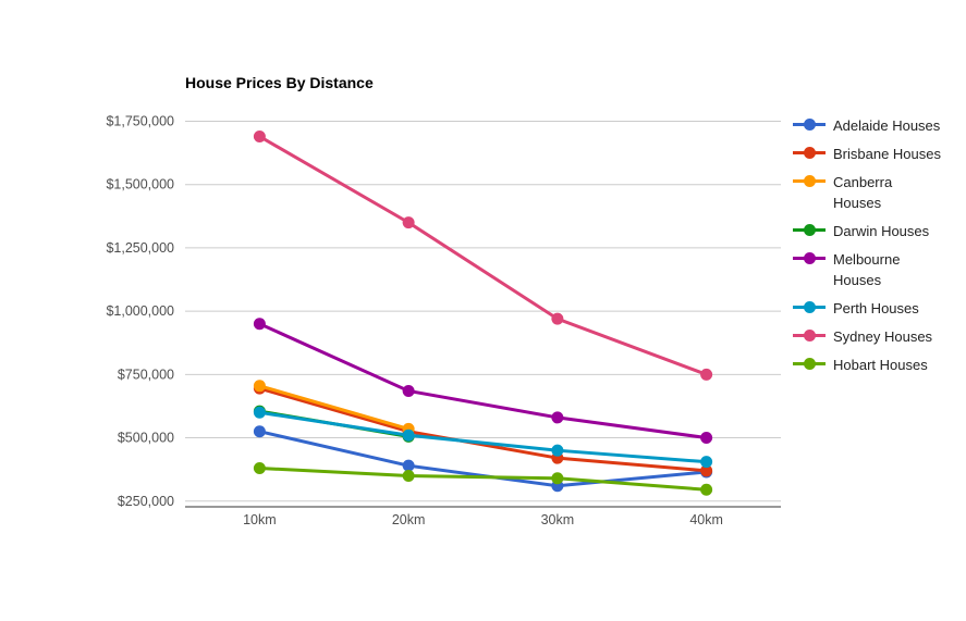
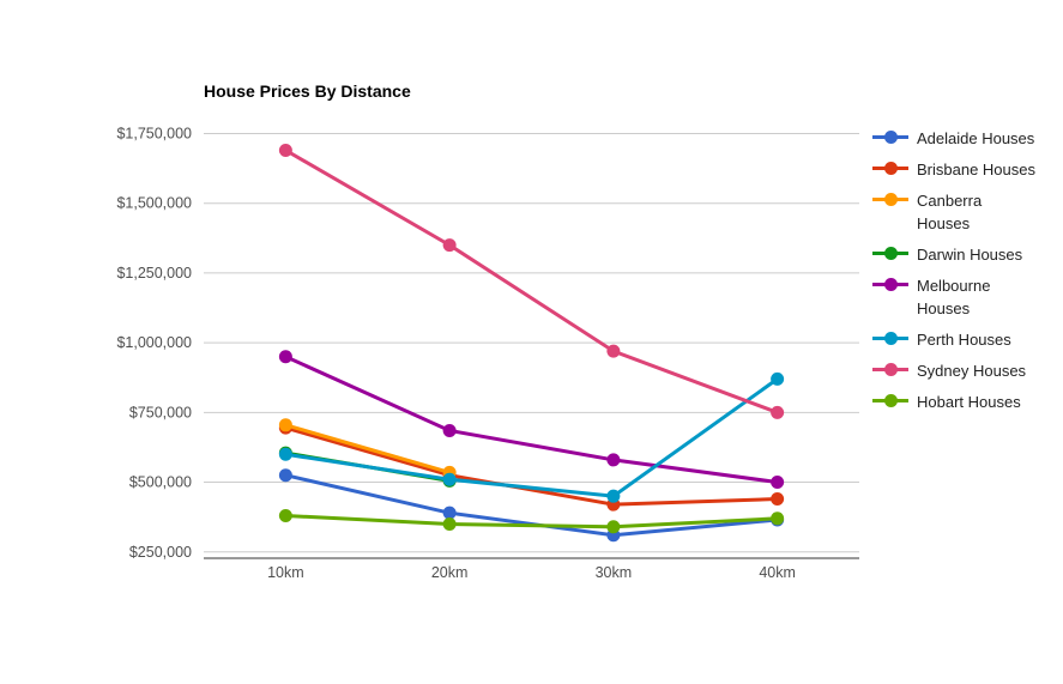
Brisbane Houses/40km: $370000 -> $440000
Perth Houses/40km: $400000 -> $870000
Hobart Houses/40km: $300000 -> $370000
